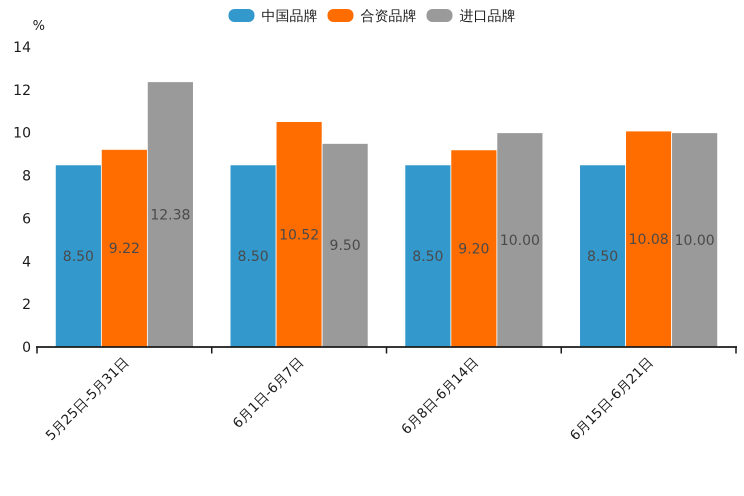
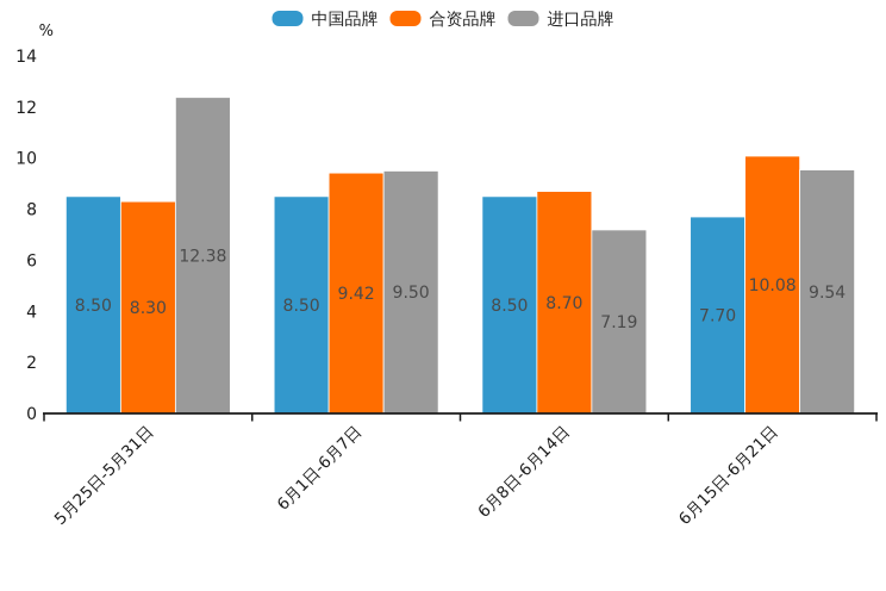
合资品牌/5月25日-5月31日: 9.22 -> 8.30
合资品牌/6月1日-6月7日: 10.52 -> 9.42
合资品牌/6月8日-6月14日: 9.20 -> 8.70
进口品牌/6月8日-6月14日: 10.00 -> 7.19
中国品牌/6月15日-6月21日: 8.50 -> 7.70
进口品牌/6月15日-6月21日: 10.00 -> 9.54
